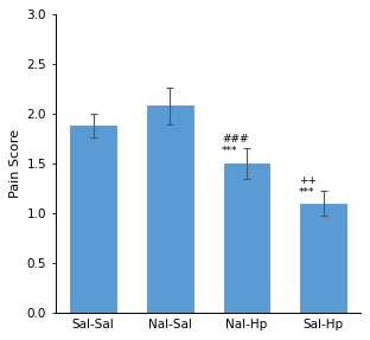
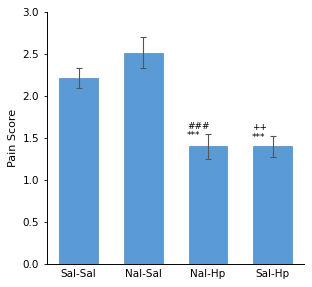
Sal-Sal: 1.88 -> 2.22
Nal-Sal: 2.08 -> 2.52
Nal-Hp: 1.50 -> 1.40
Sal-Hp: 1.10 -> 1.40
